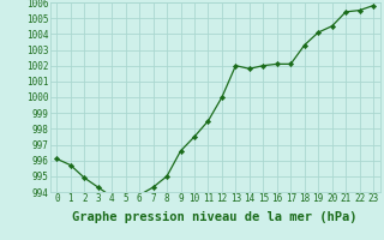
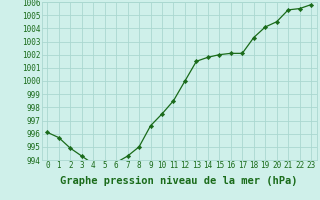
13: 1002.0 -> 1001.5
